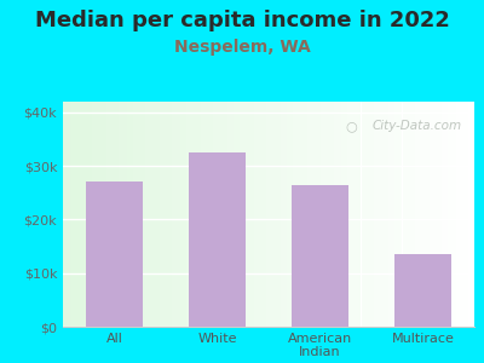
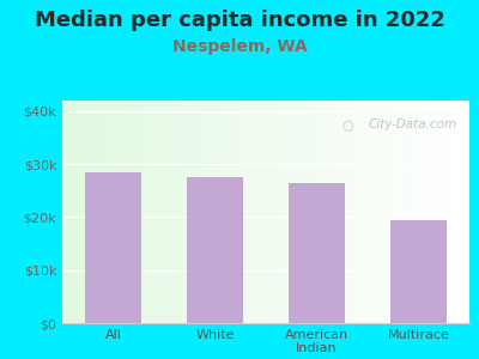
All: $27.0k -> $28.5k
White: $32.5k -> $27.5k
Multirace: $13.5k -> $19.5k
